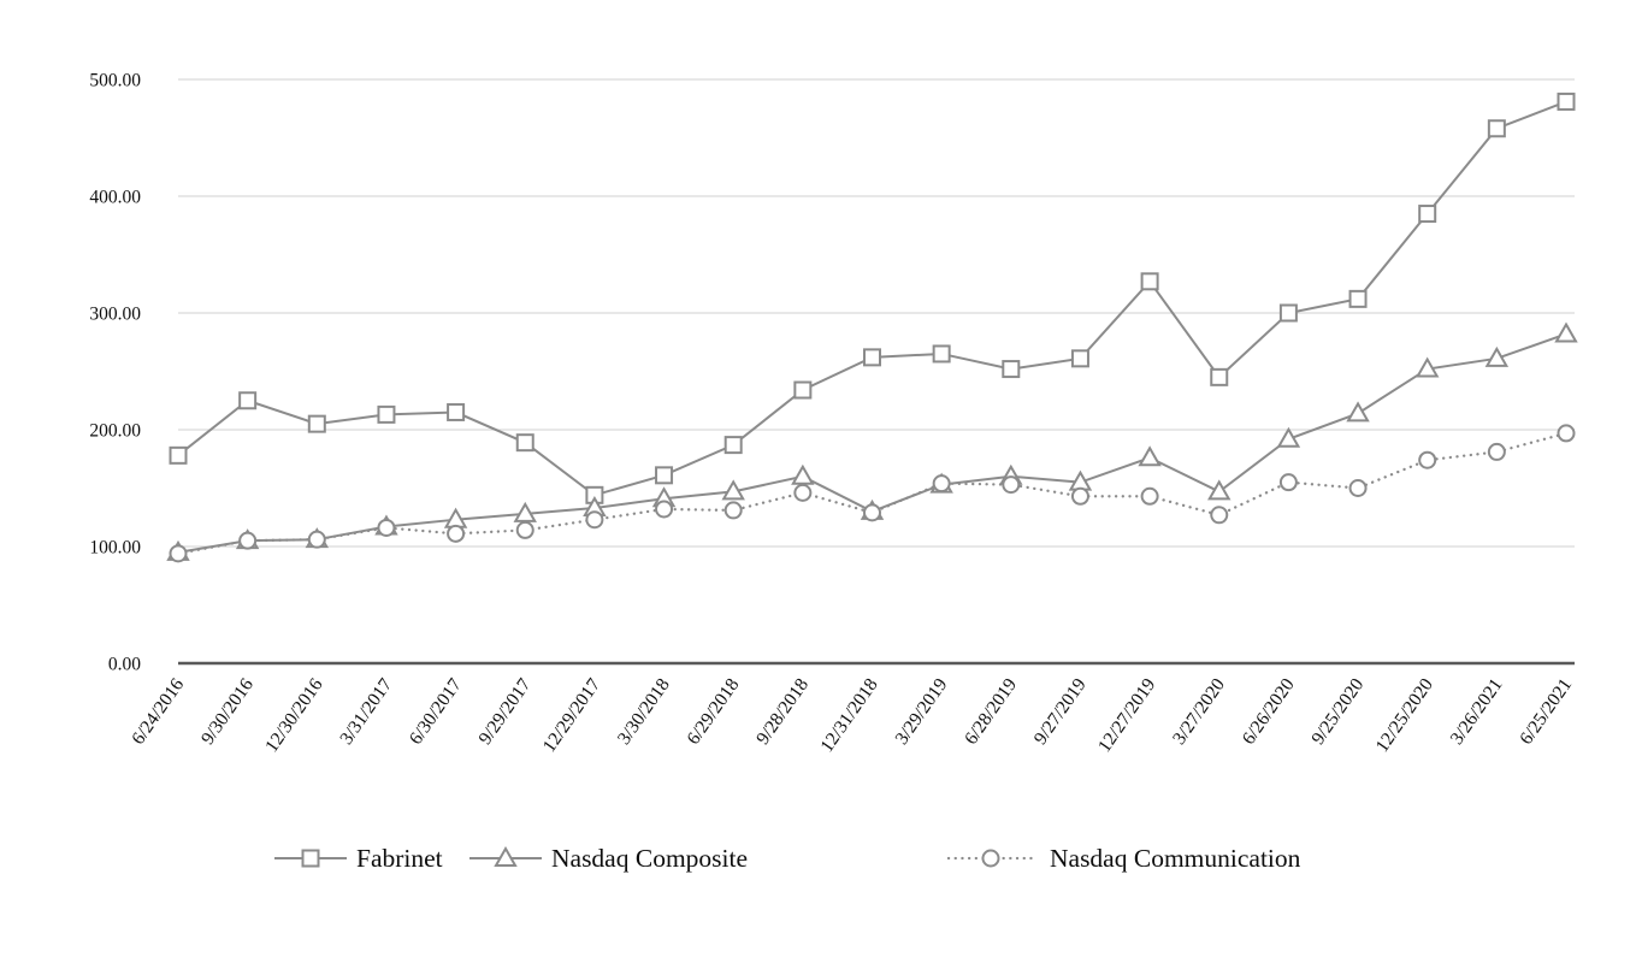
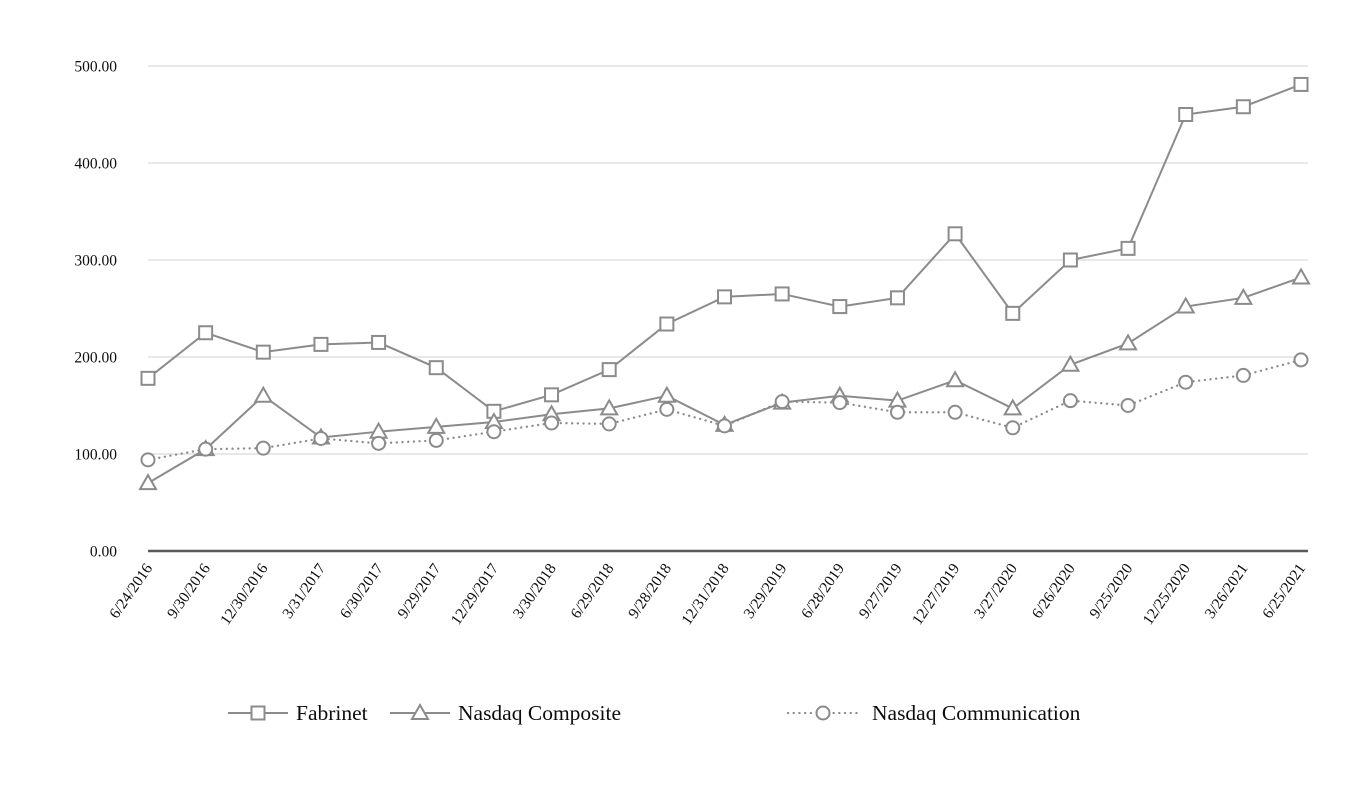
Nasdaq Composite/6/24/2016: 100 -> 70
Nasdaq Composite/12/30/2016: 110 -> 160
Fabrinet/12/25/2020: 380 -> 450
